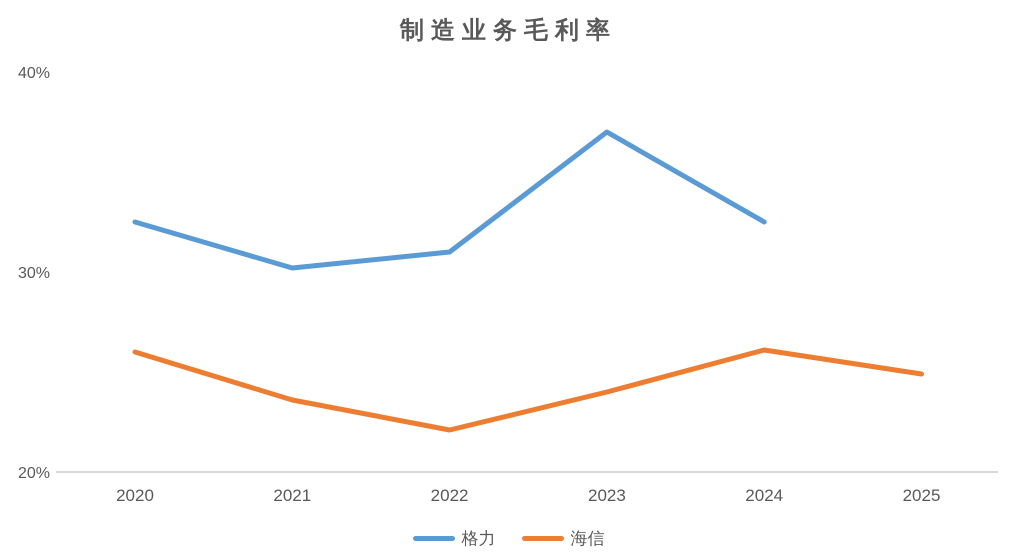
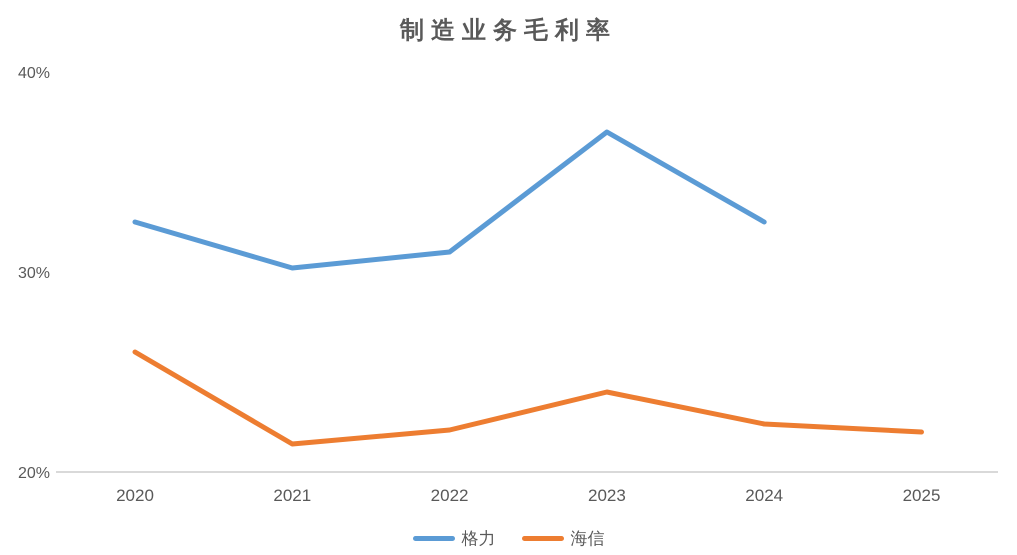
海信/2021: 23.6% -> 21.4%
海信/2024: 26.1% -> 22.4%
海信/2025: 24.9% -> 22.0%
